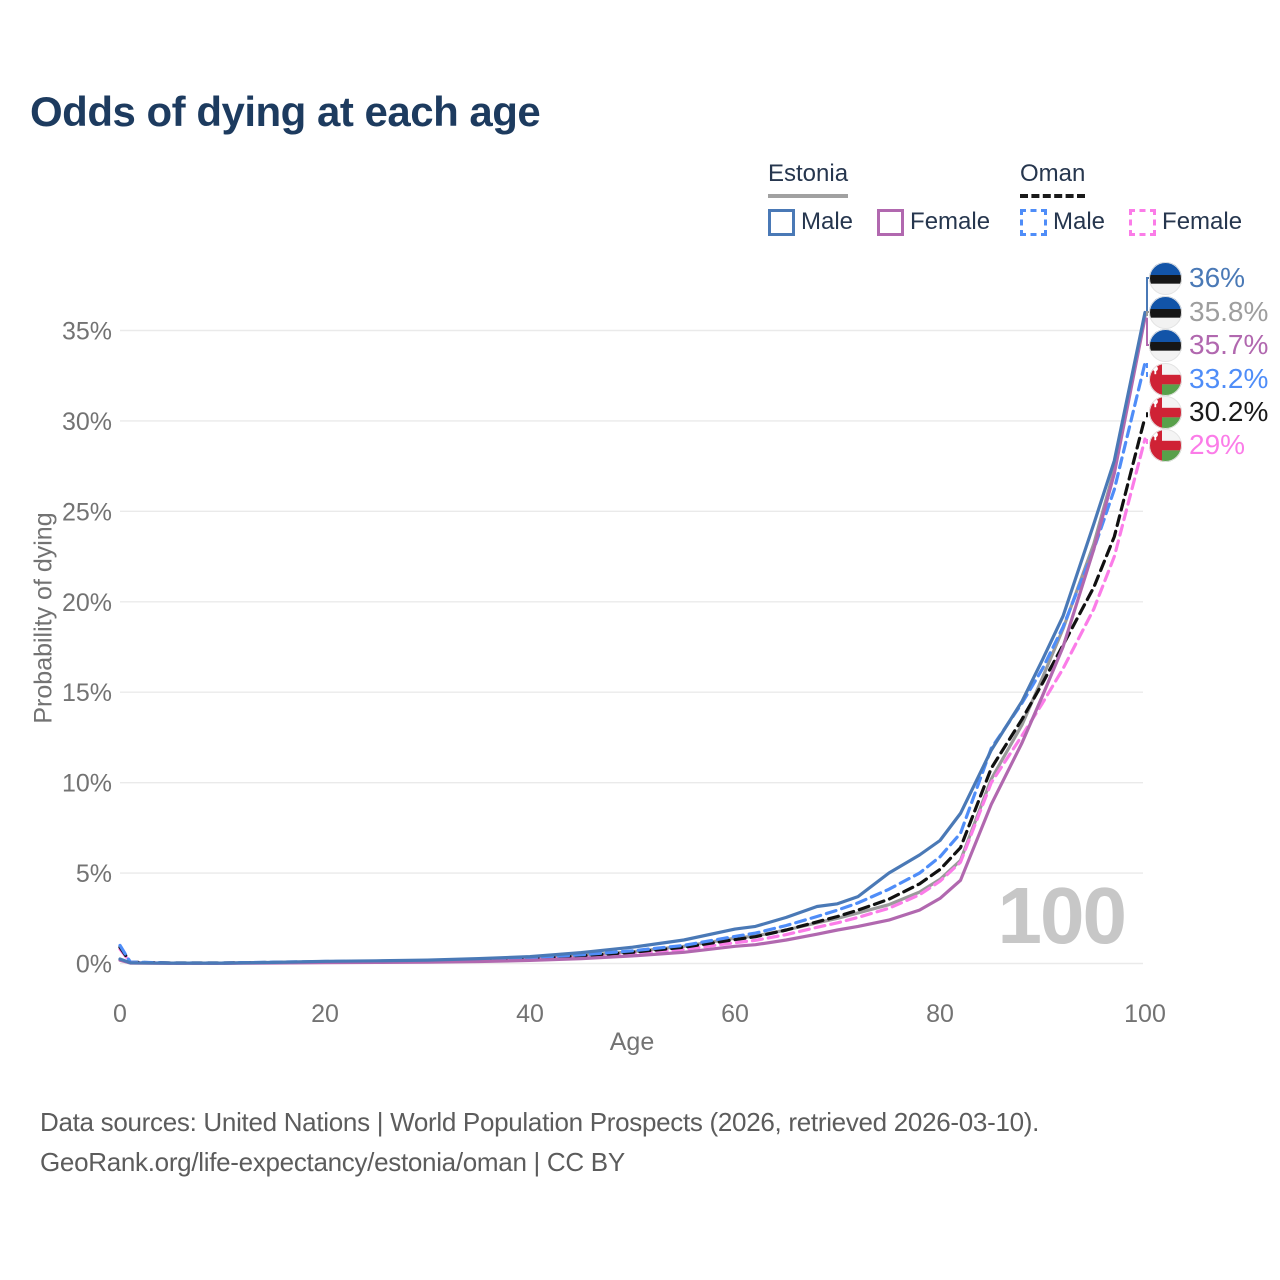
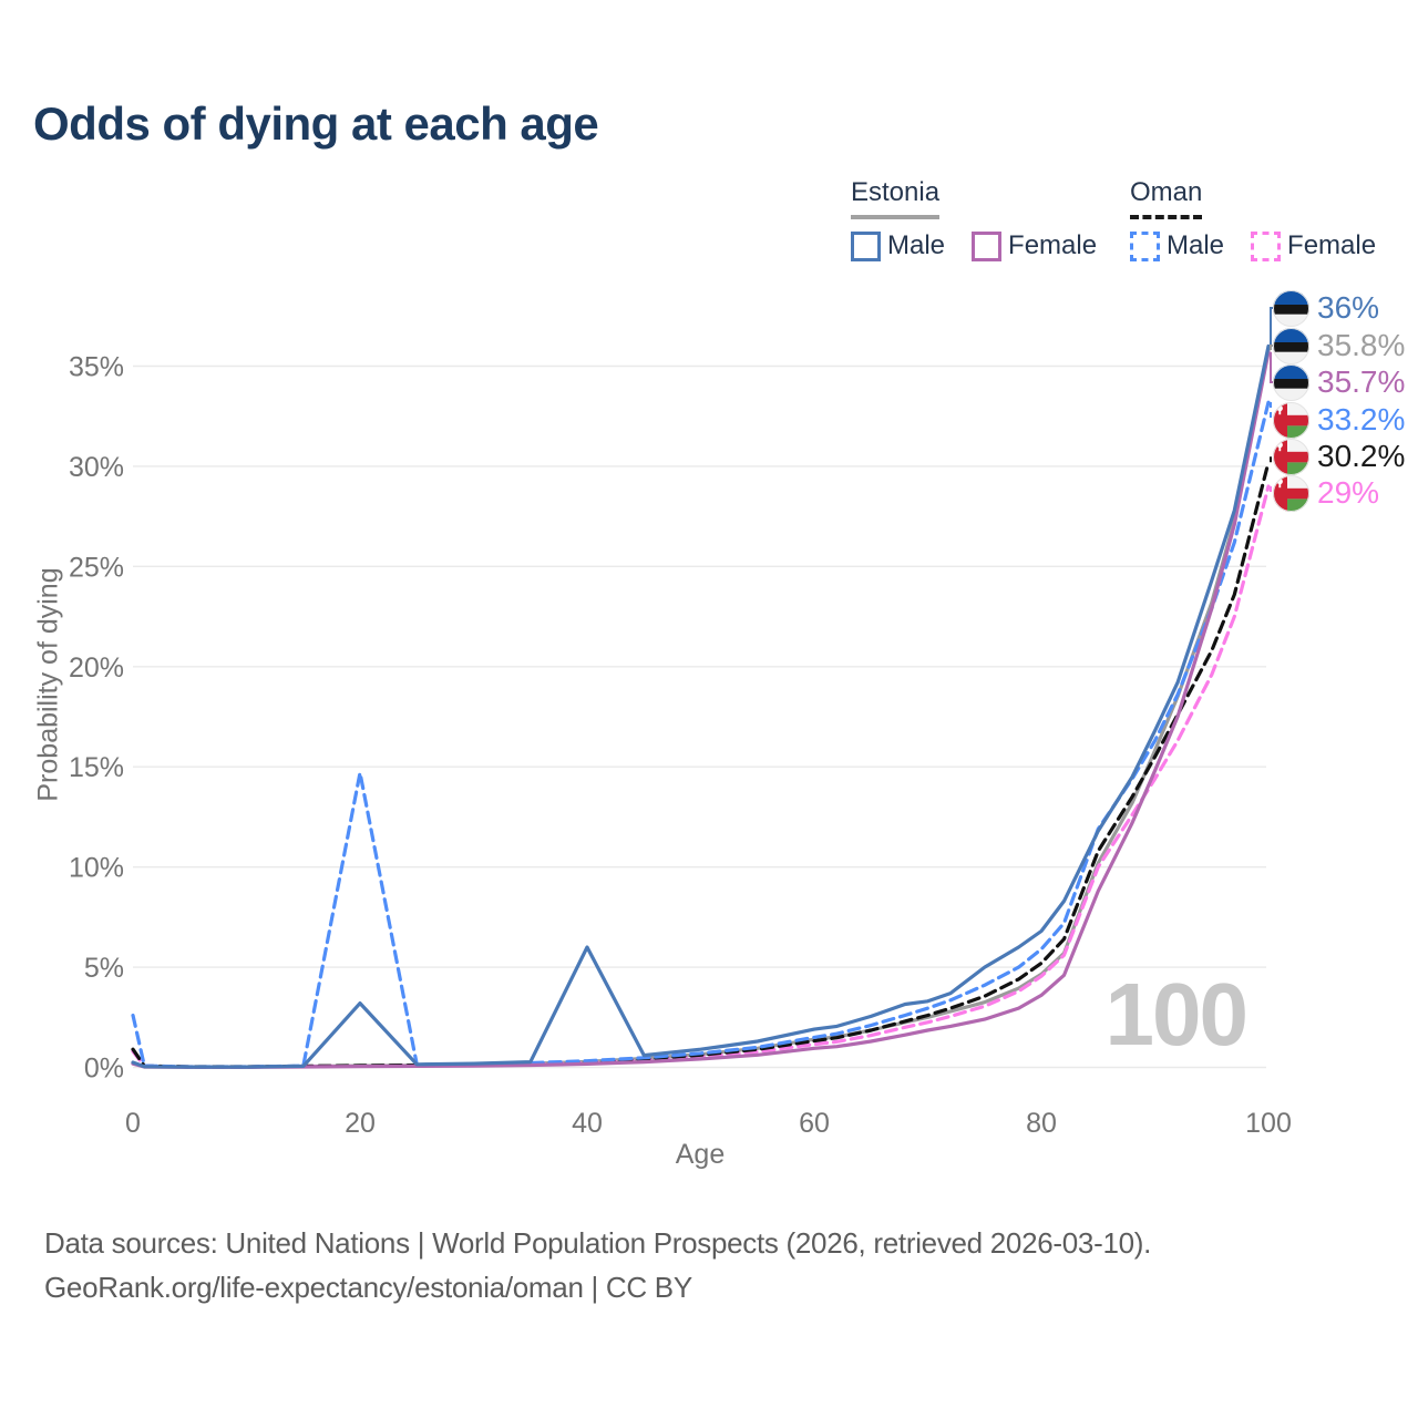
Oman Male/0: 1.0% -> 2.6%
Estonia Male/20: 0.1% -> 3.2%
Oman Male/20: 0.1% -> 14.7%
Estonia Male/40: 0.4% -> 6.0%
